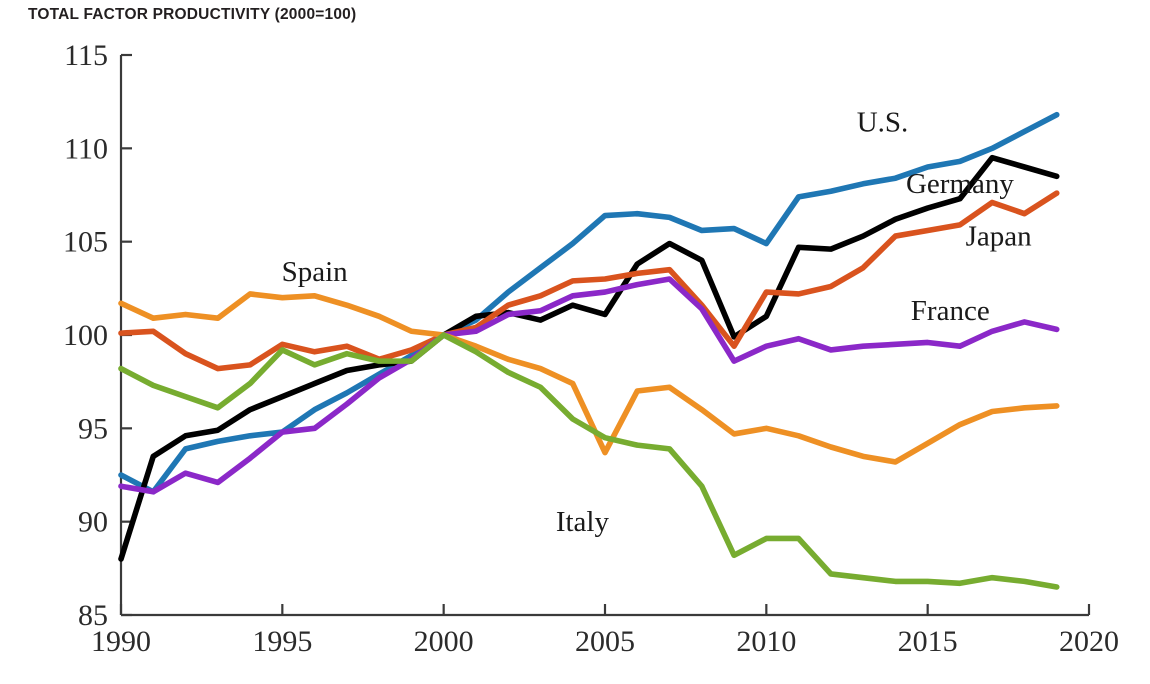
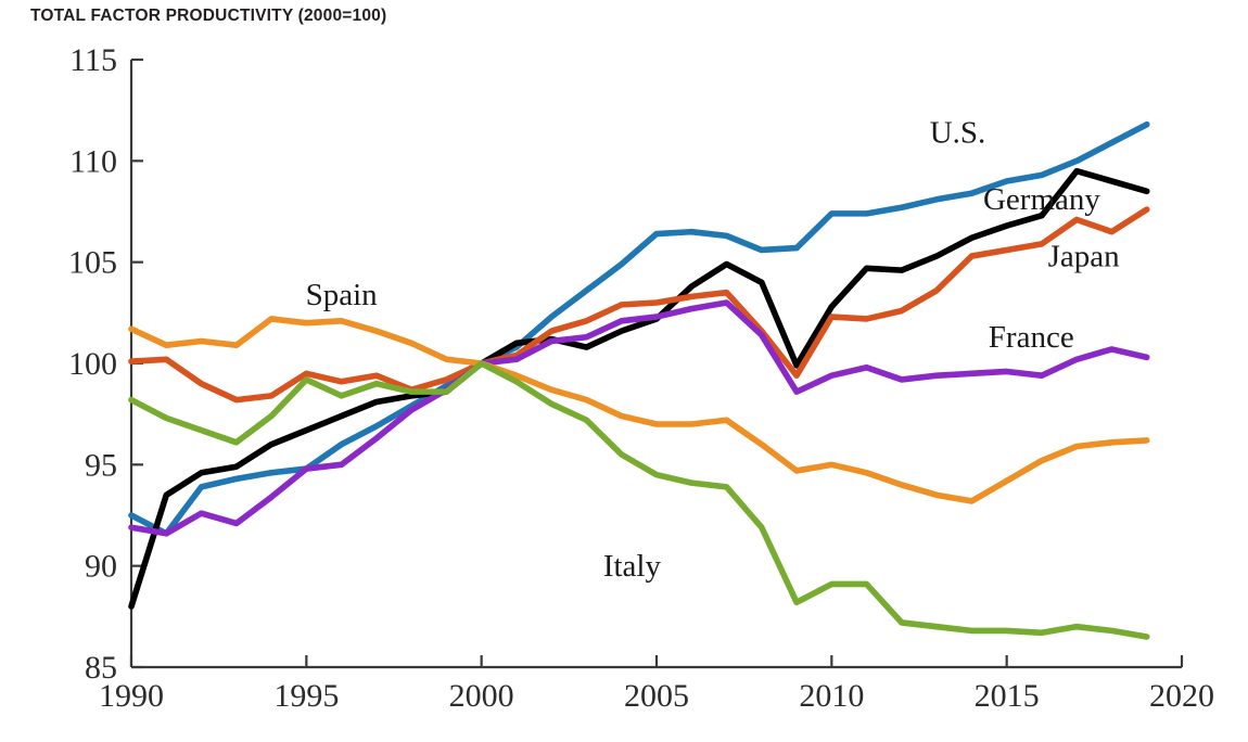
Germany/2005: 101.1 -> 102.2
Spain/2005: 93.7 -> 97.0
U.S./2010: 104.9 -> 107.4
Germany/2010: 101.0 -> 102.8
